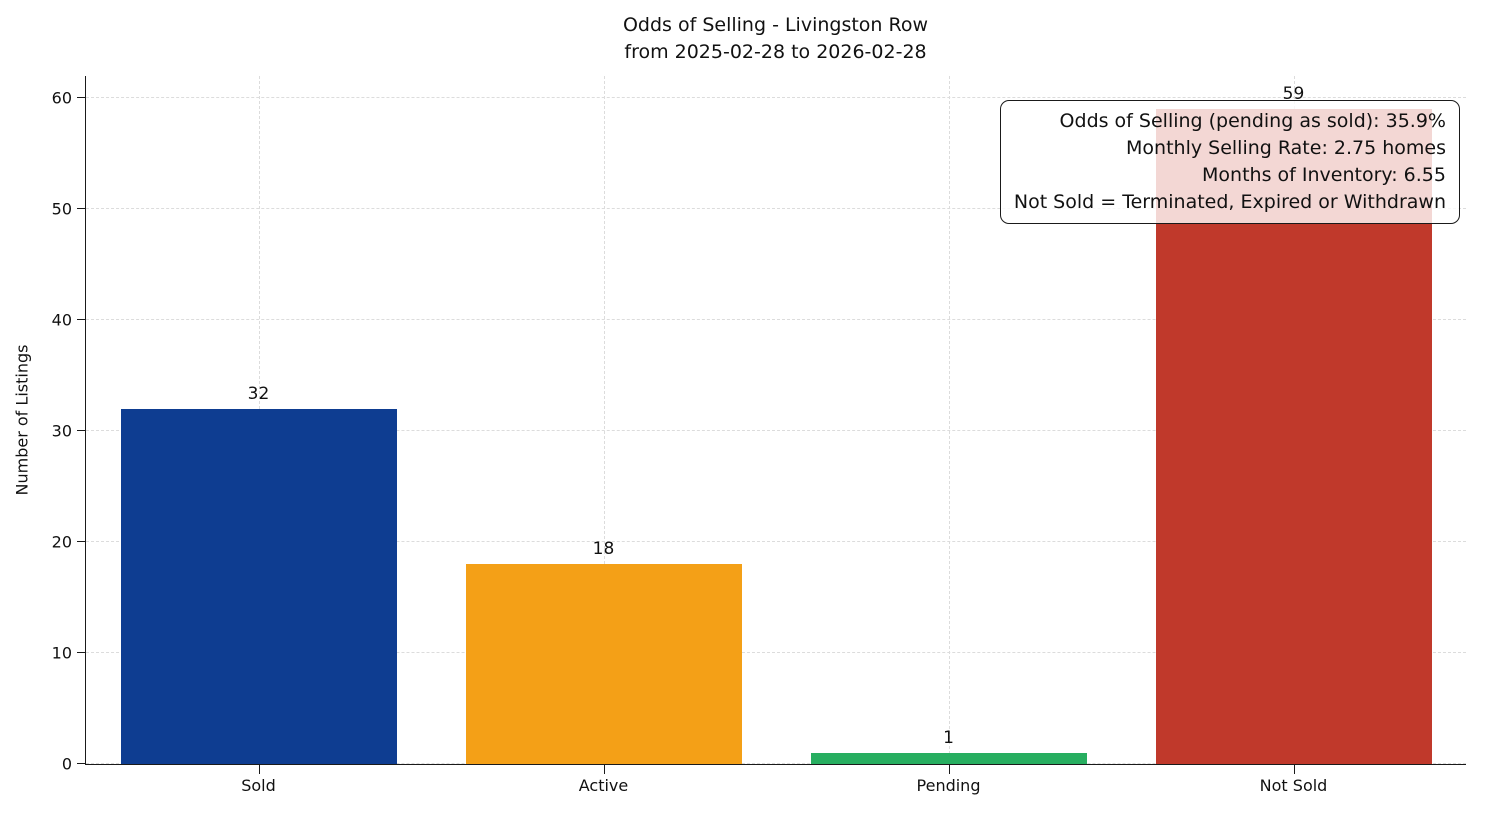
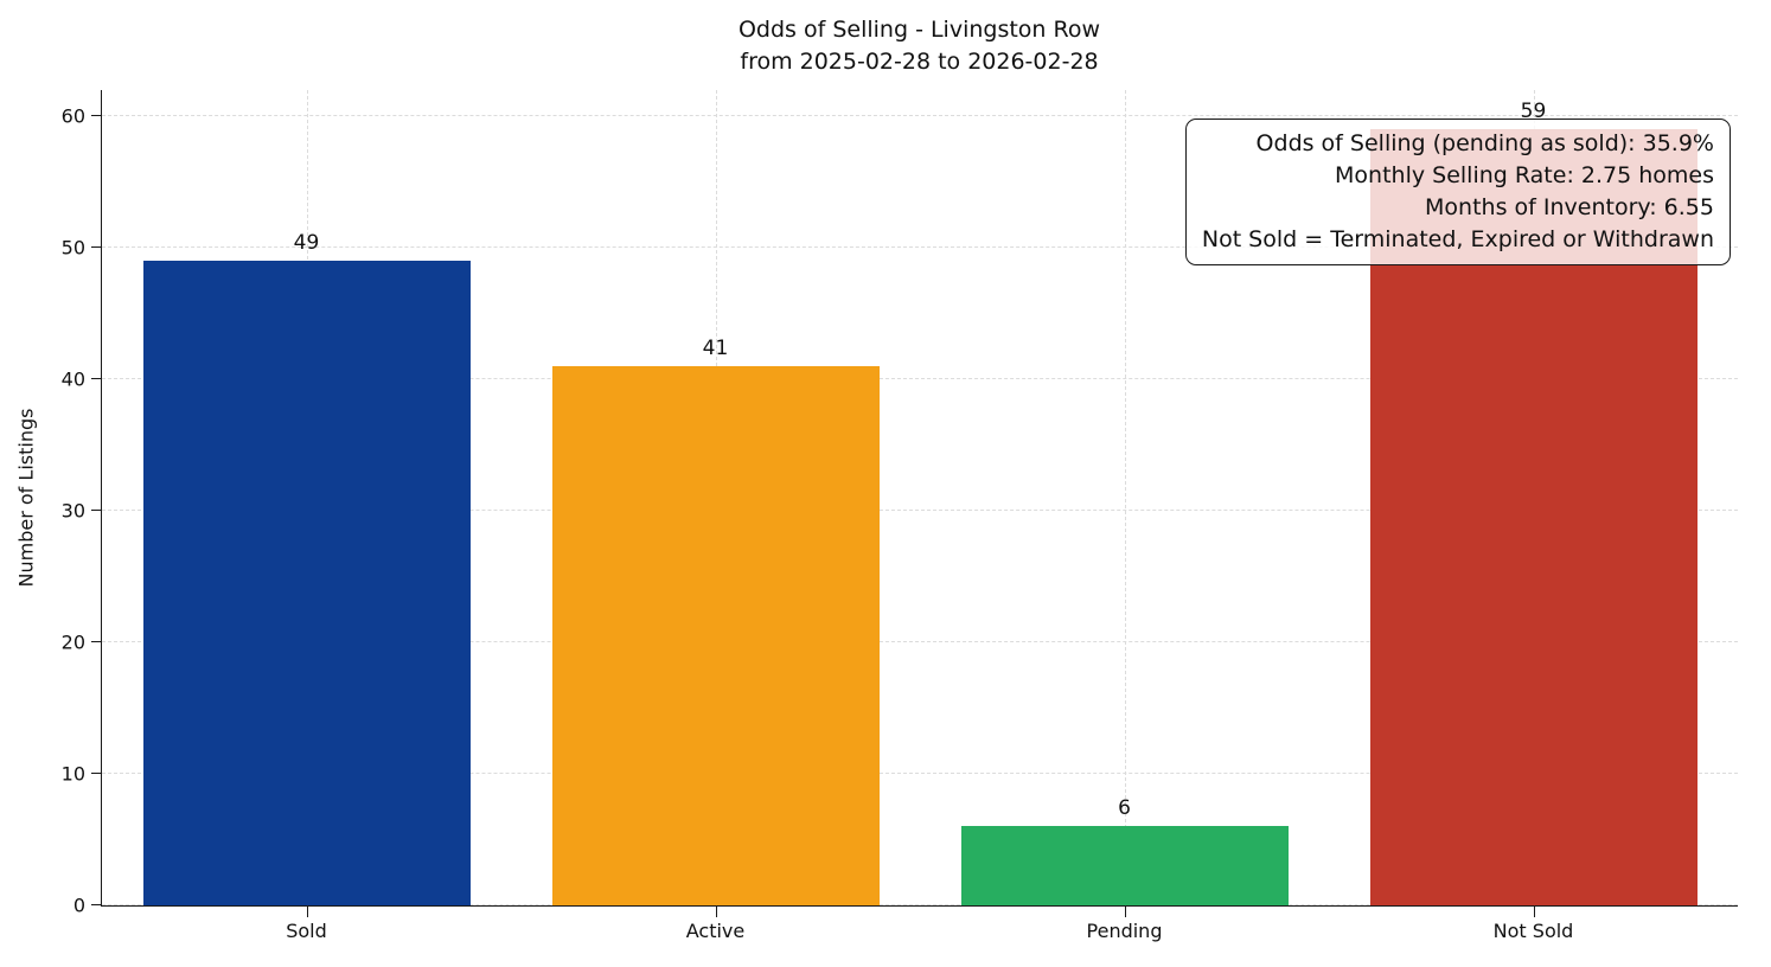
Sold: 32 -> 49
Active: 18 -> 41
Pending: 1 -> 6
